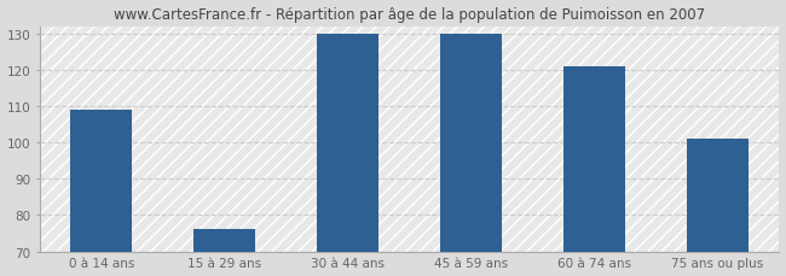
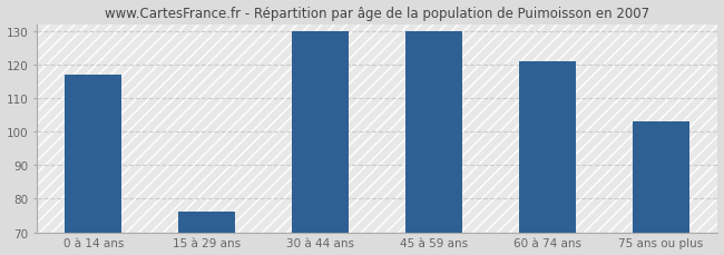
0 à 14 ans: 109 -> 117
75 ans ou plus: 101 -> 103
